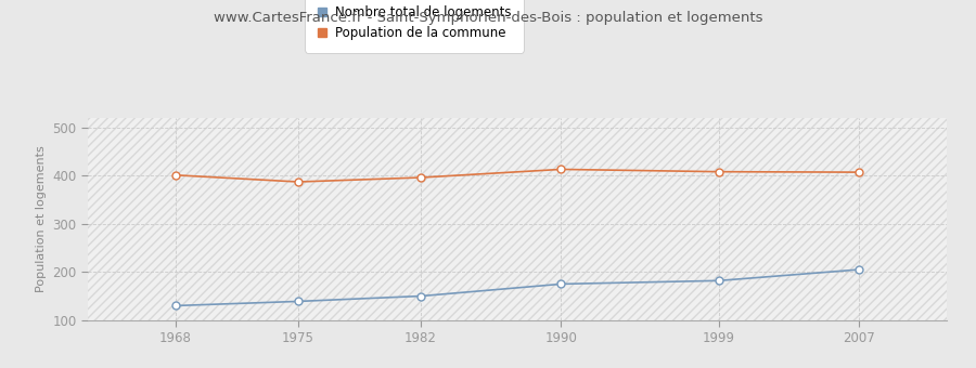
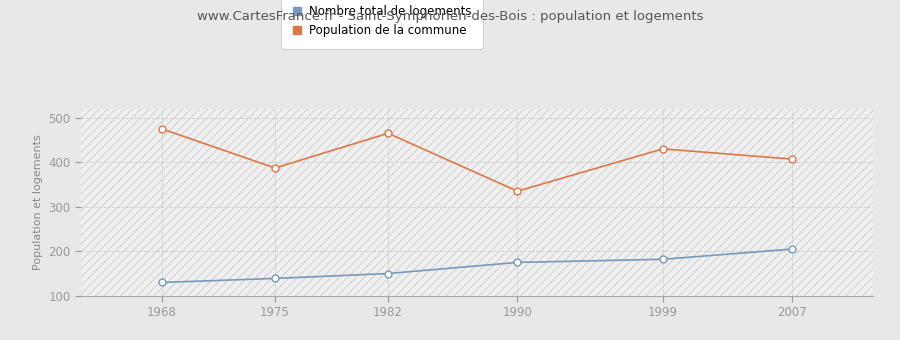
Population de la commune/1968: 401 -> 475
Population de la commune/1982: 396 -> 465
Population de la commune/1990: 413 -> 335
Population de la commune/1999: 408 -> 430
